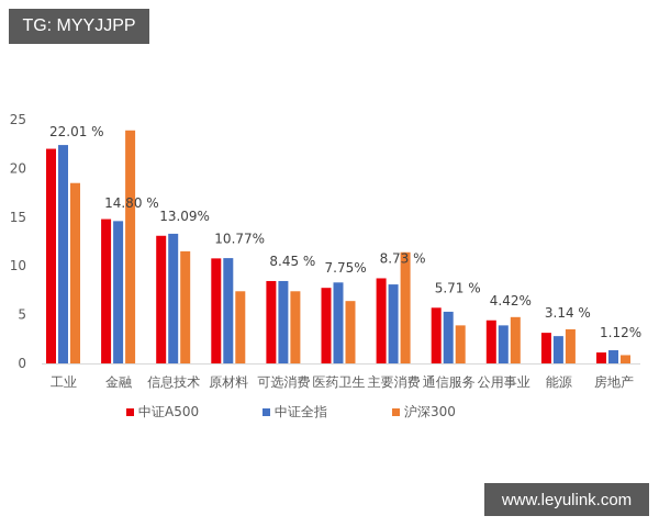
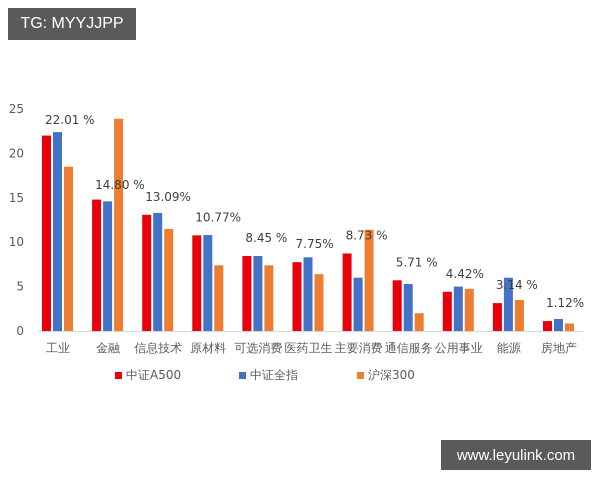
中证全指/主要消费: 8 -> 6
沪深300/通信服务: 4 -> 2
中证全指/公用事业: 4 -> 5
中证全指/能源: 3 -> 6
